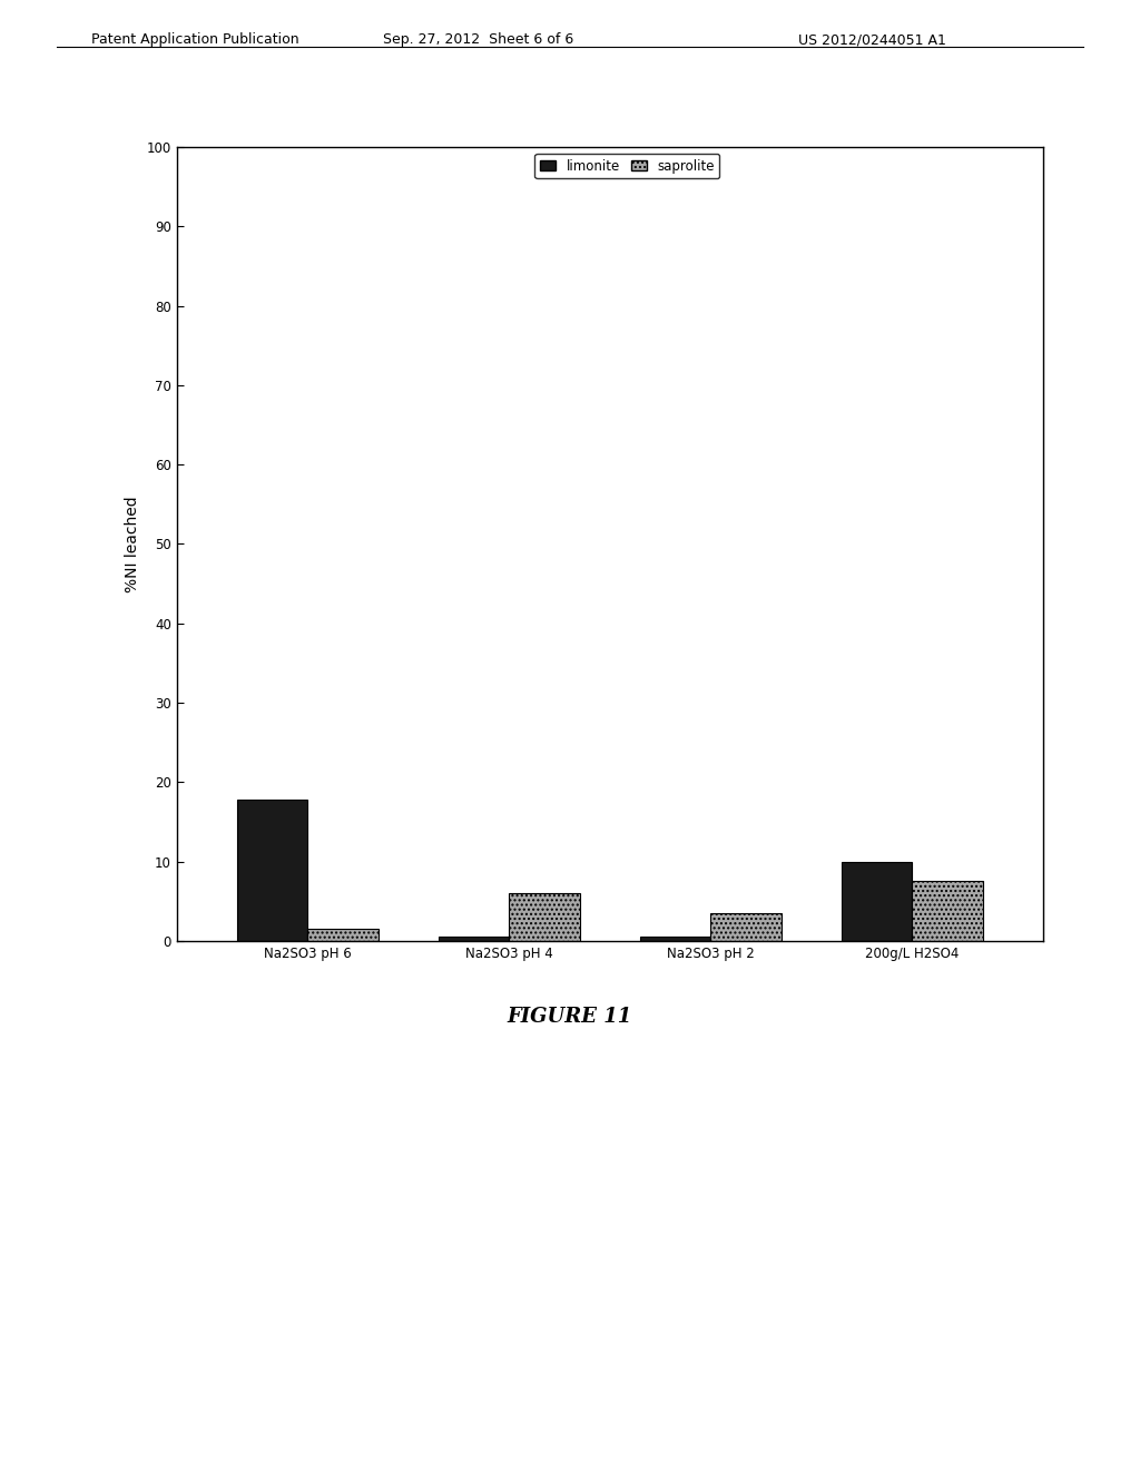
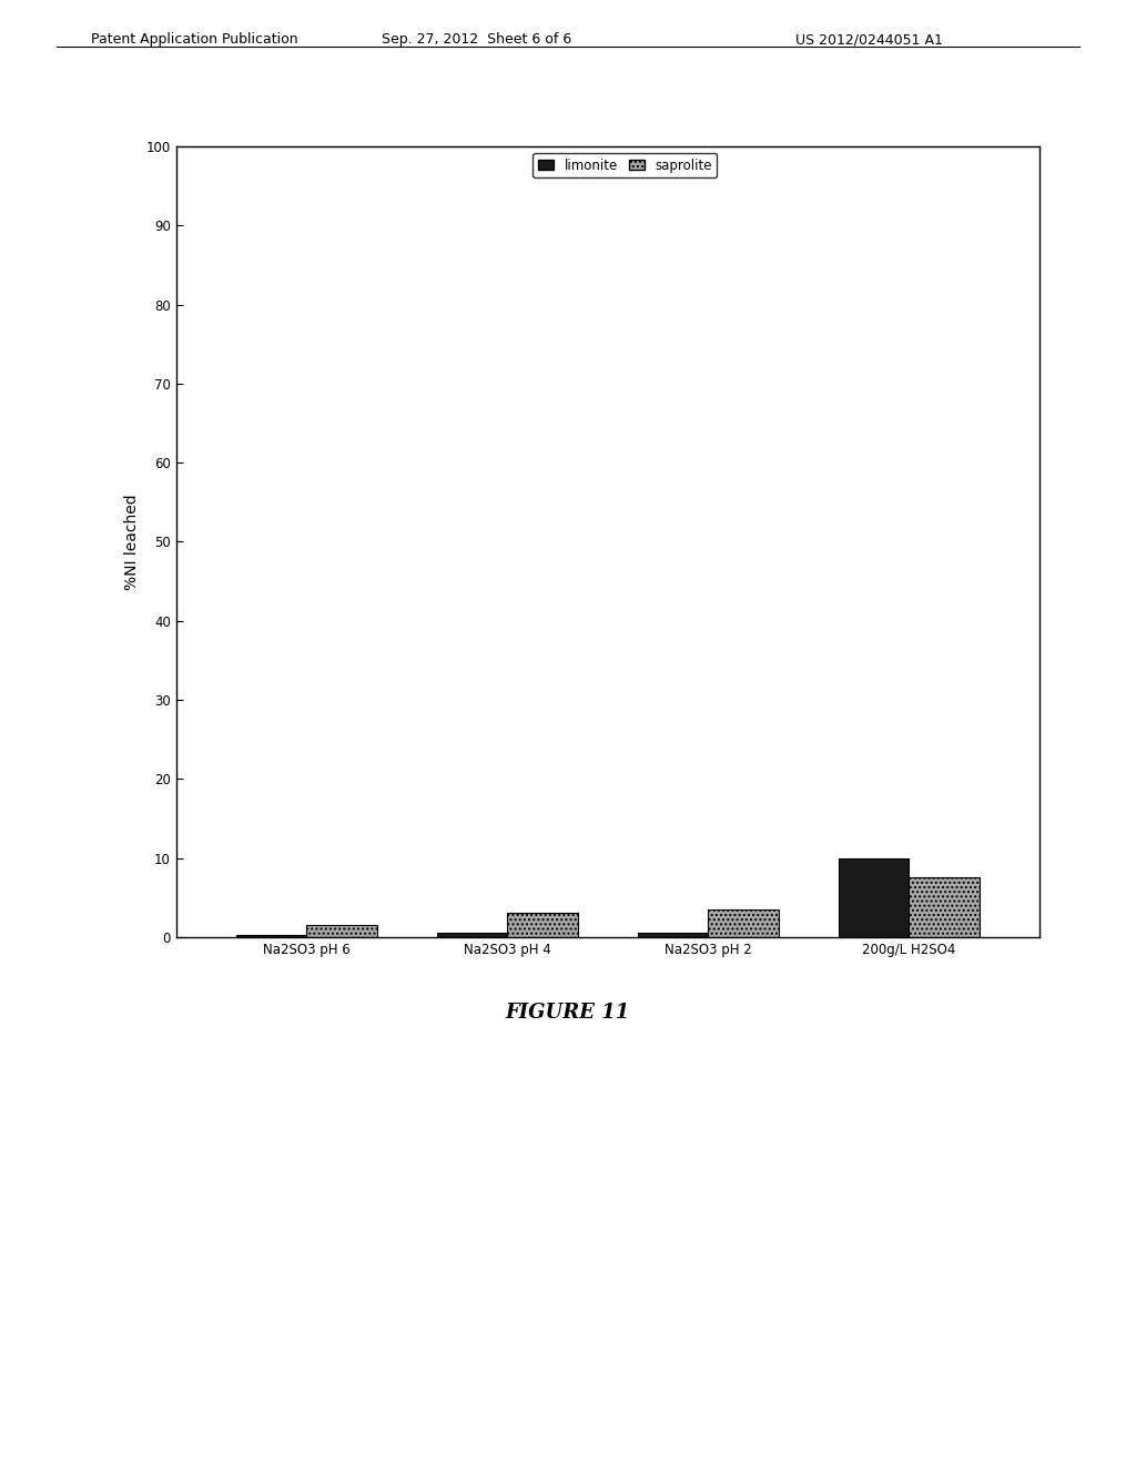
limonite/Na2SO3 pH 6: 17.8 -> 0.2
saprolite/Na2SO3 pH 4: 6.0 -> 3.0
